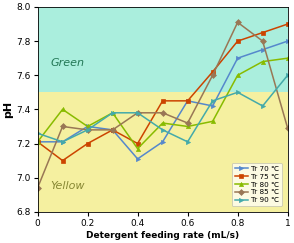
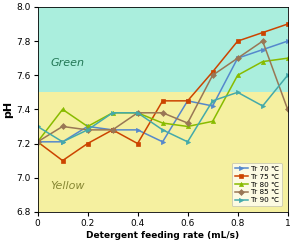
Tr 85 ℃/0: 6.94 -> 7.21
Tr 90 ℃/0: 7.26 -> 7.30
Tr 70 ℃/0.4: 7.11 -> 7.28
Tr 80 ℃/0.4: 7.17 -> 7.38
Tr 85 ℃/0.8: 7.91 -> 7.70
Tr 85 ℃/1: 7.29 -> 7.40
